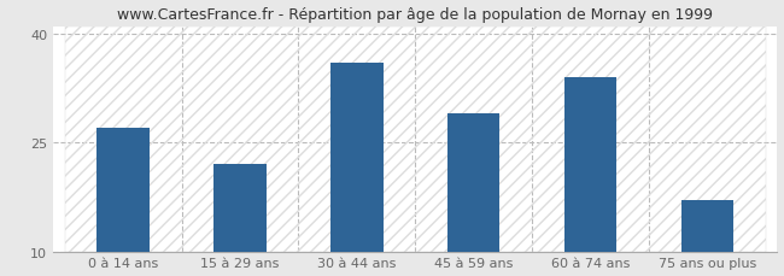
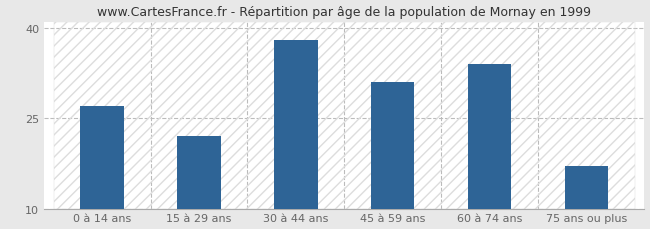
30 à 44 ans: 36 -> 38
45 à 59 ans: 29 -> 31
